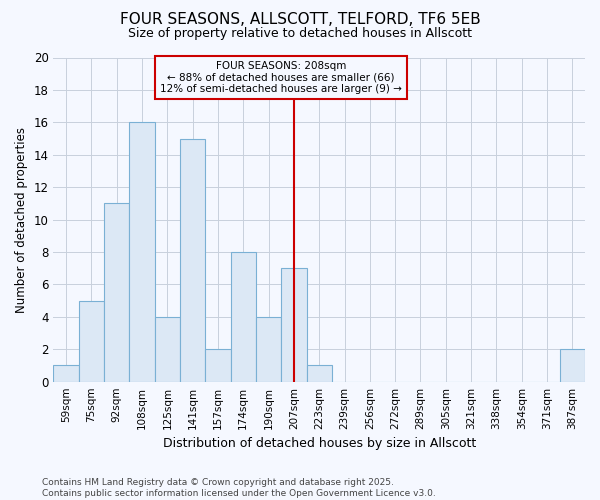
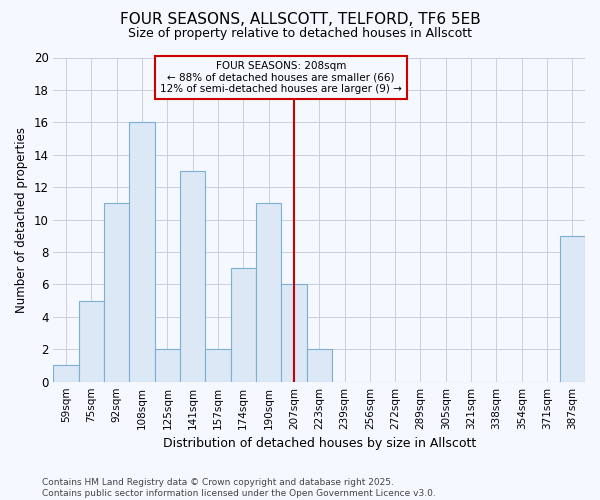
125sqm: 4 -> 2
141sqm: 15 -> 13
174sqm: 8 -> 7
190sqm: 4 -> 11
207sqm: 7 -> 6
223sqm: 1 -> 2
387sqm: 2 -> 9
